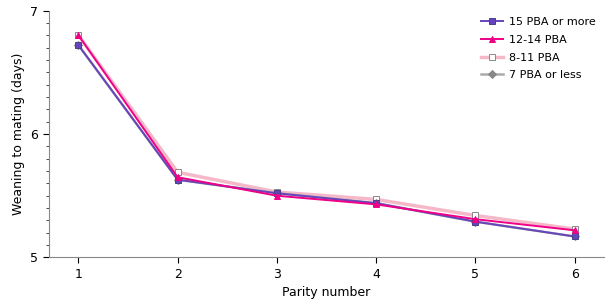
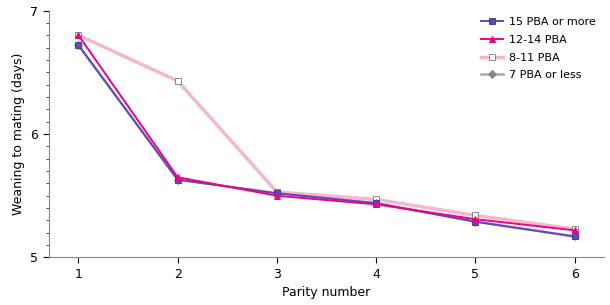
8-11 PBA/2: 5.69 -> 6.43
